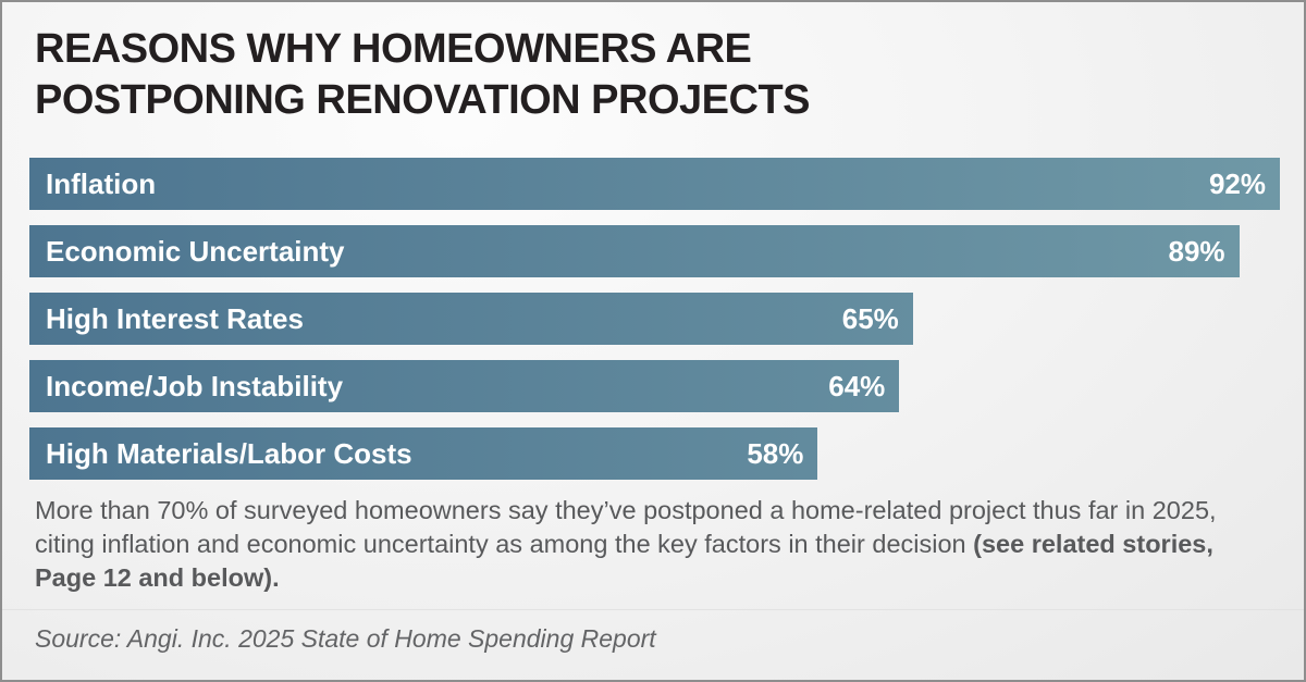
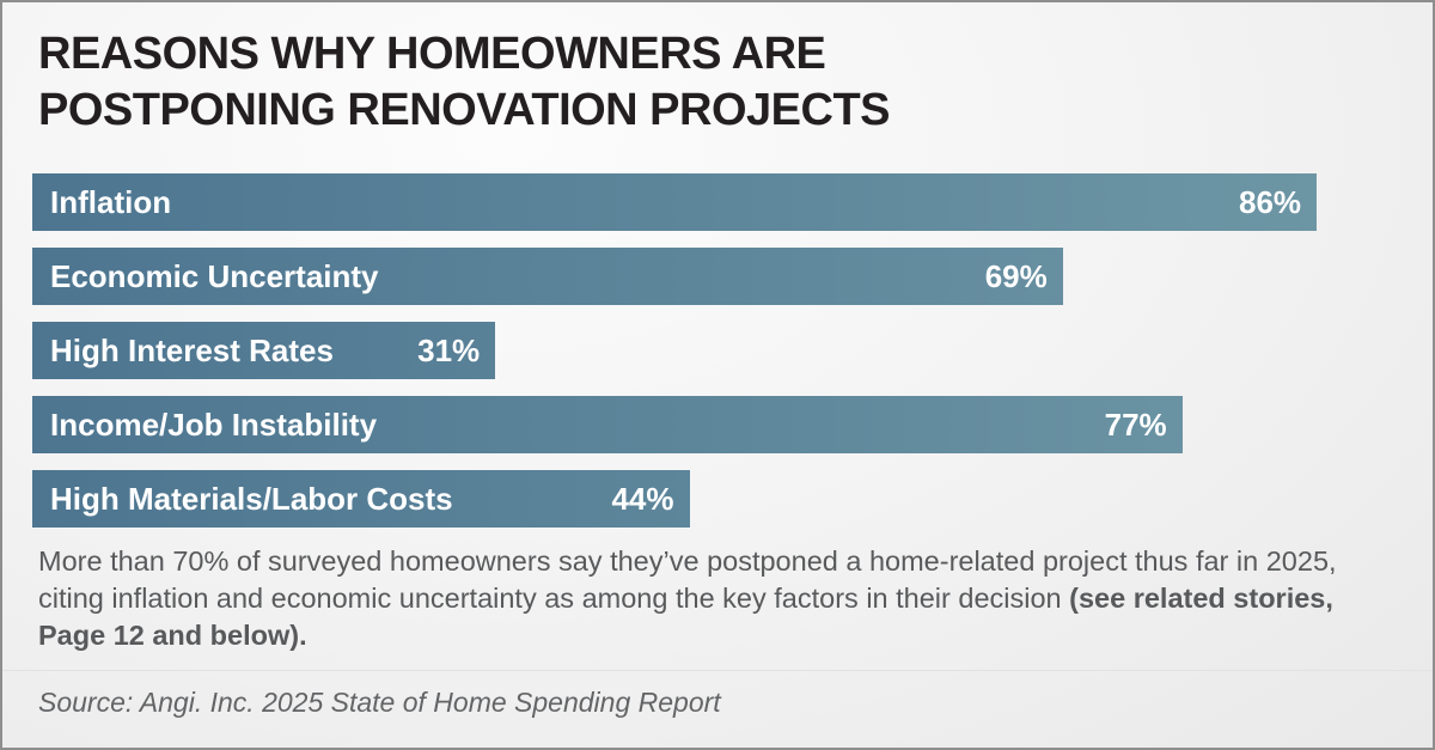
Inflation: 92% -> 86%
Economic Uncertainty: 89% -> 69%
High Interest Rates: 65% -> 31%
Income/Job Instability: 64% -> 77%
High Materials/Labor Costs: 58% -> 44%
